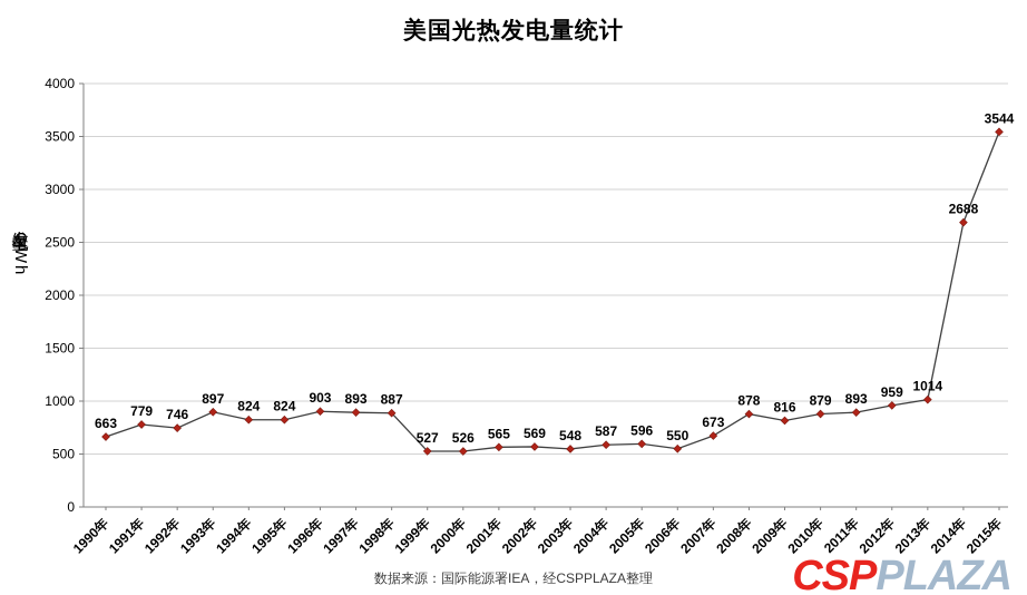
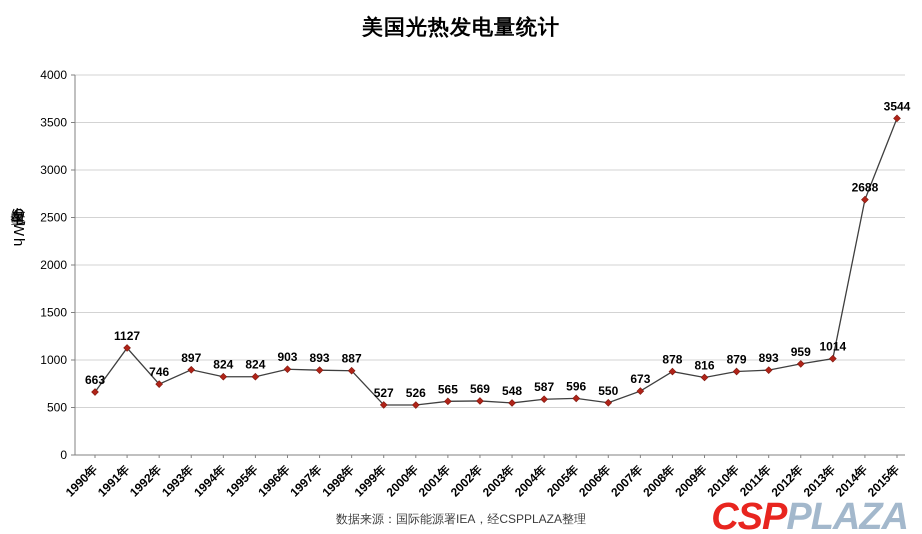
1991年: 779 -> 1127
